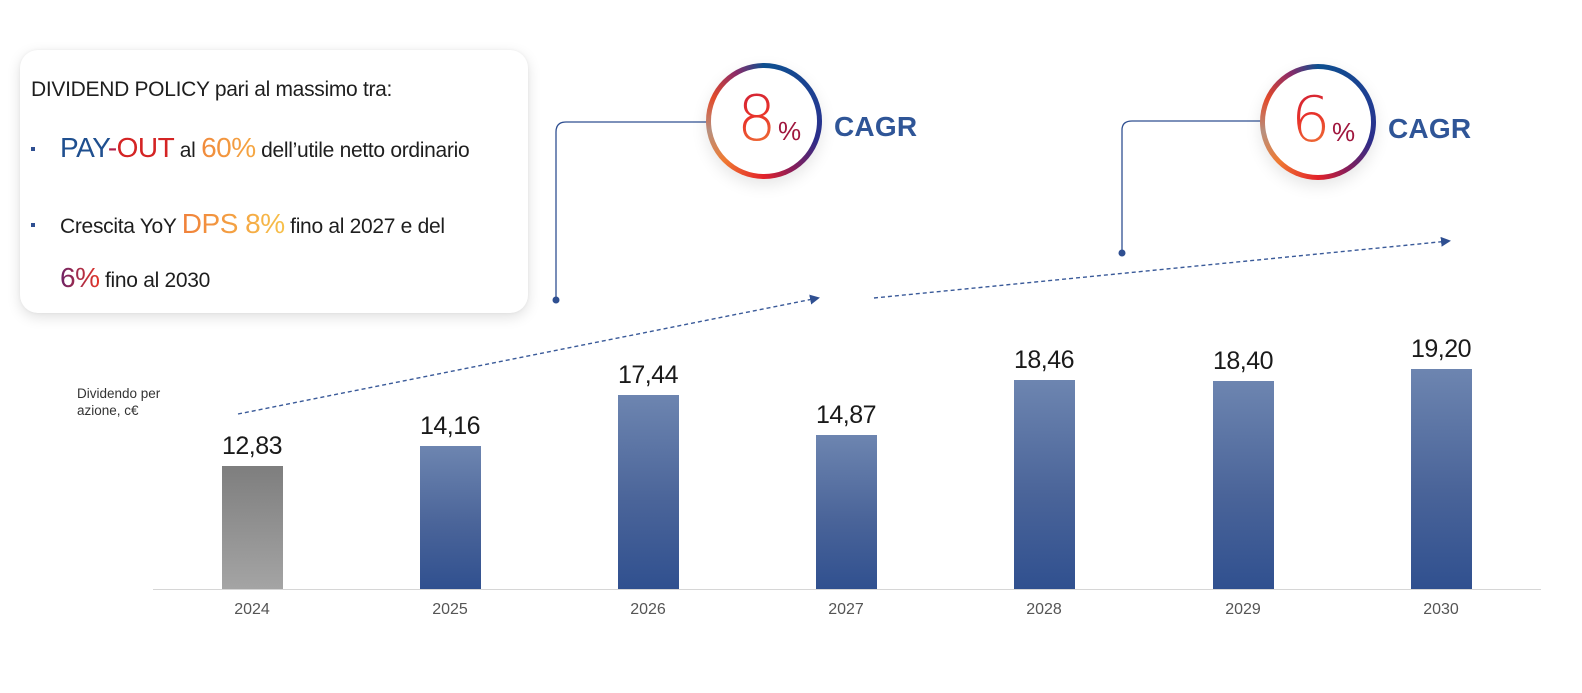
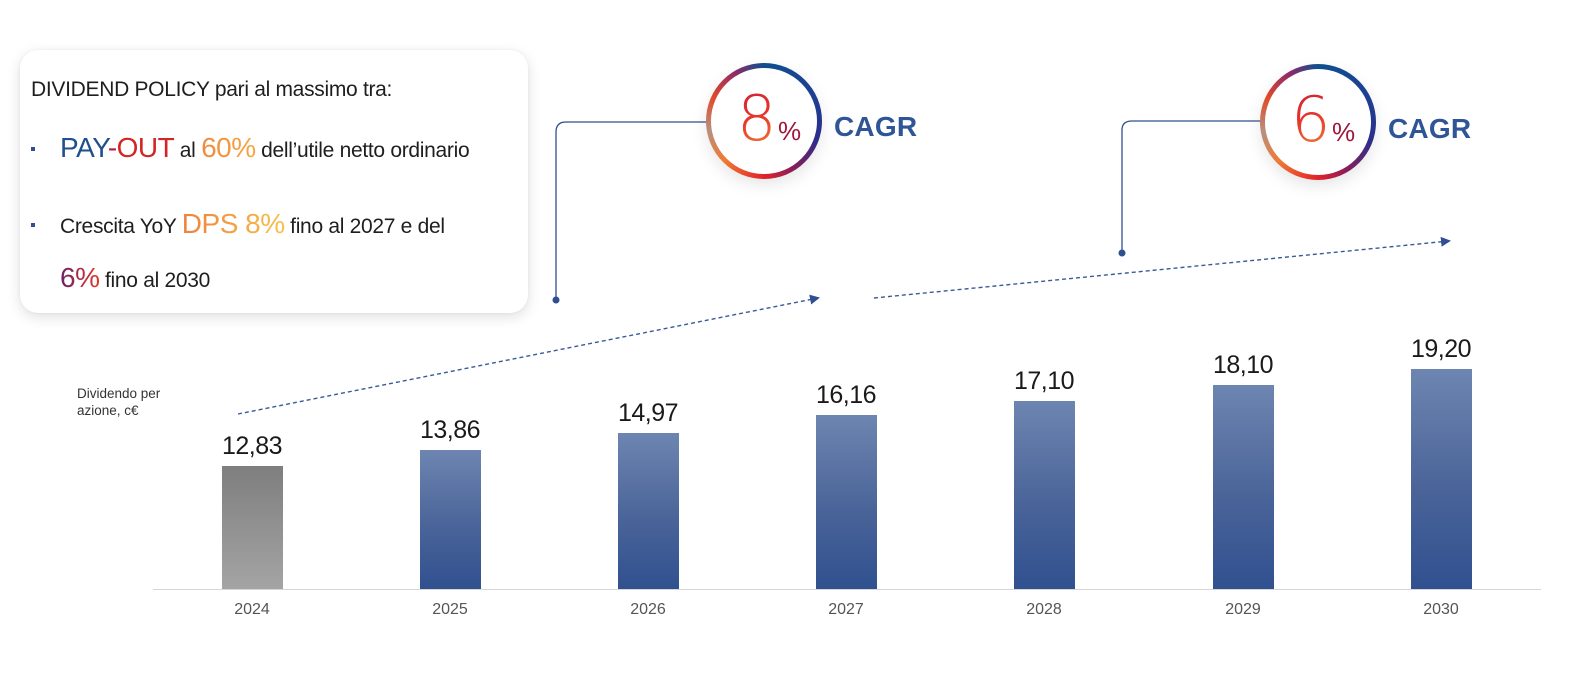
2025: 14,16 -> 13,86
2026: 17,44 -> 14,97
2027: 14,87 -> 16,16
2028: 18,46 -> 17,10
2029: 18,40 -> 18,10
